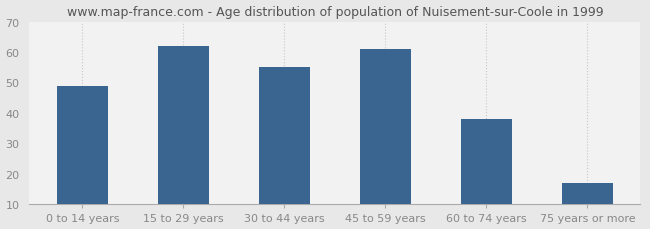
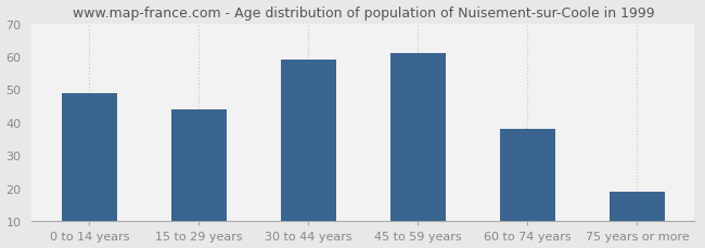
15 to 29 years: 62 -> 44
30 to 44 years: 55 -> 59
75 years or more: 17 -> 19
